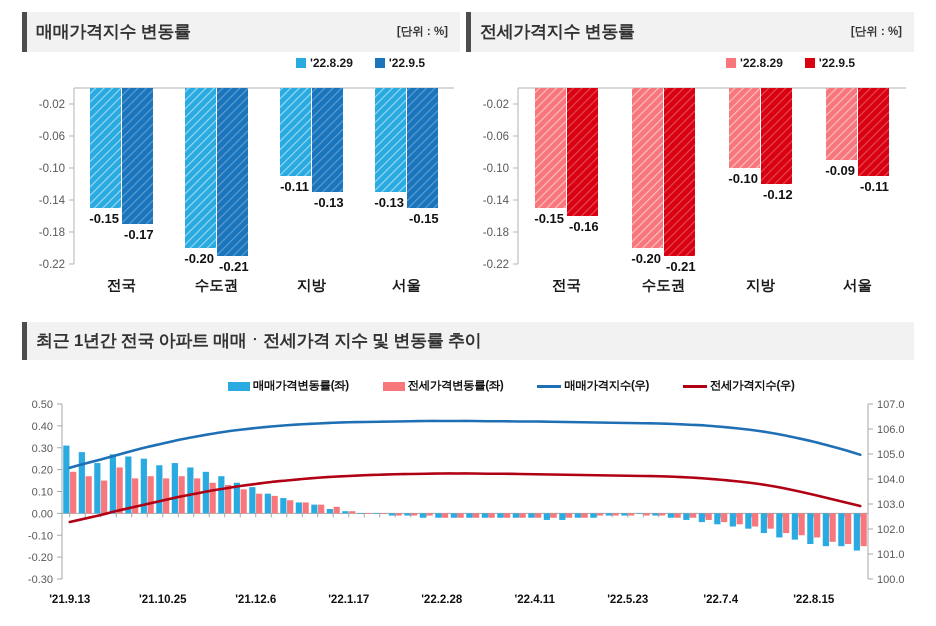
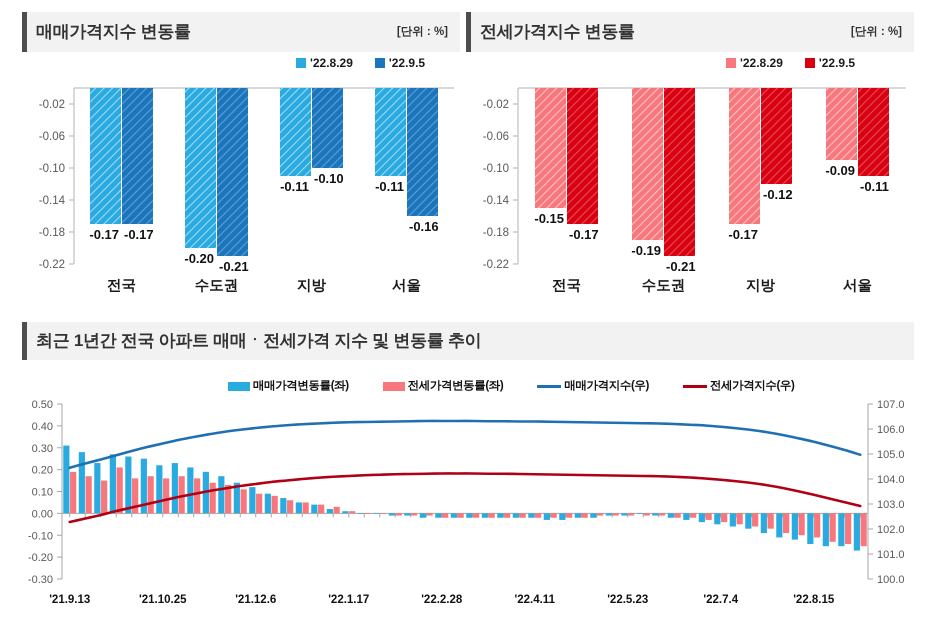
매매가격지수 변동률/'22.8.29/전국: -0.15 -> -0.17
매매가격지수 변동률/'22.9.5/지방: -0.13 -> -0.10
매매가격지수 변동률/'22.8.29/서울: -0.13 -> -0.11
매매가격지수 변동률/'22.9.5/서울: -0.15 -> -0.16
전세가격지수 변동률/'22.9.5/전국: -0.16 -> -0.17
전세가격지수 변동률/'22.8.29/수도권: -0.20 -> -0.19
전세가격지수 변동률/'22.8.29/지방: -0.10 -> -0.17
